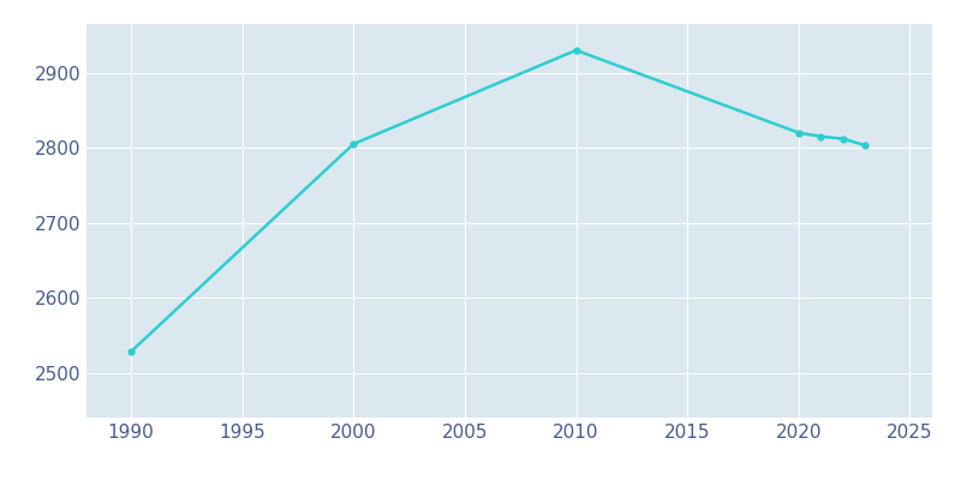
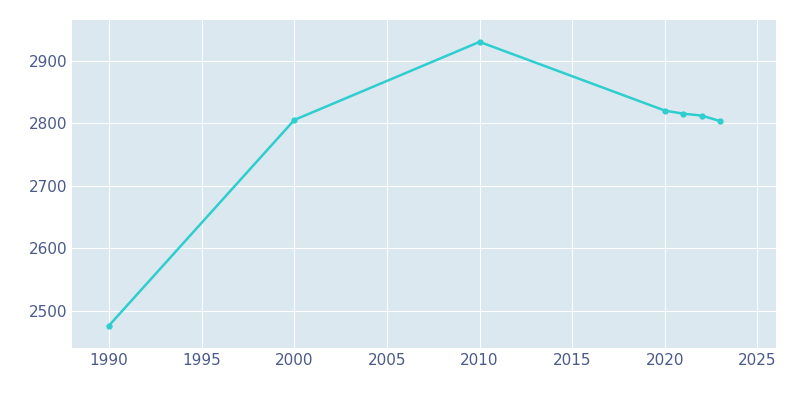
1990: 2528 -> 2476
